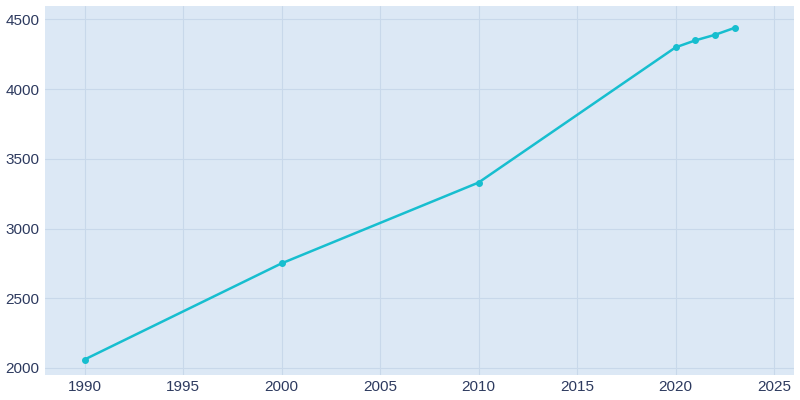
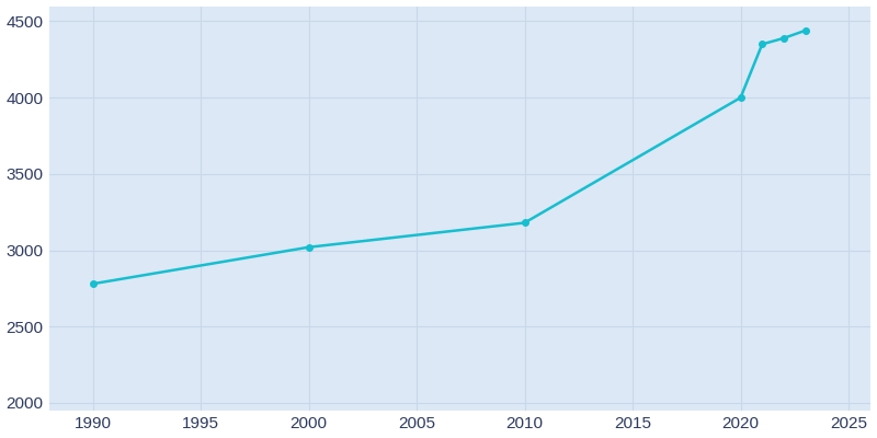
1990: 2060 -> 2780
2000: 2750 -> 3020
2010: 3330 -> 3180
2020: 4300 -> 4000
